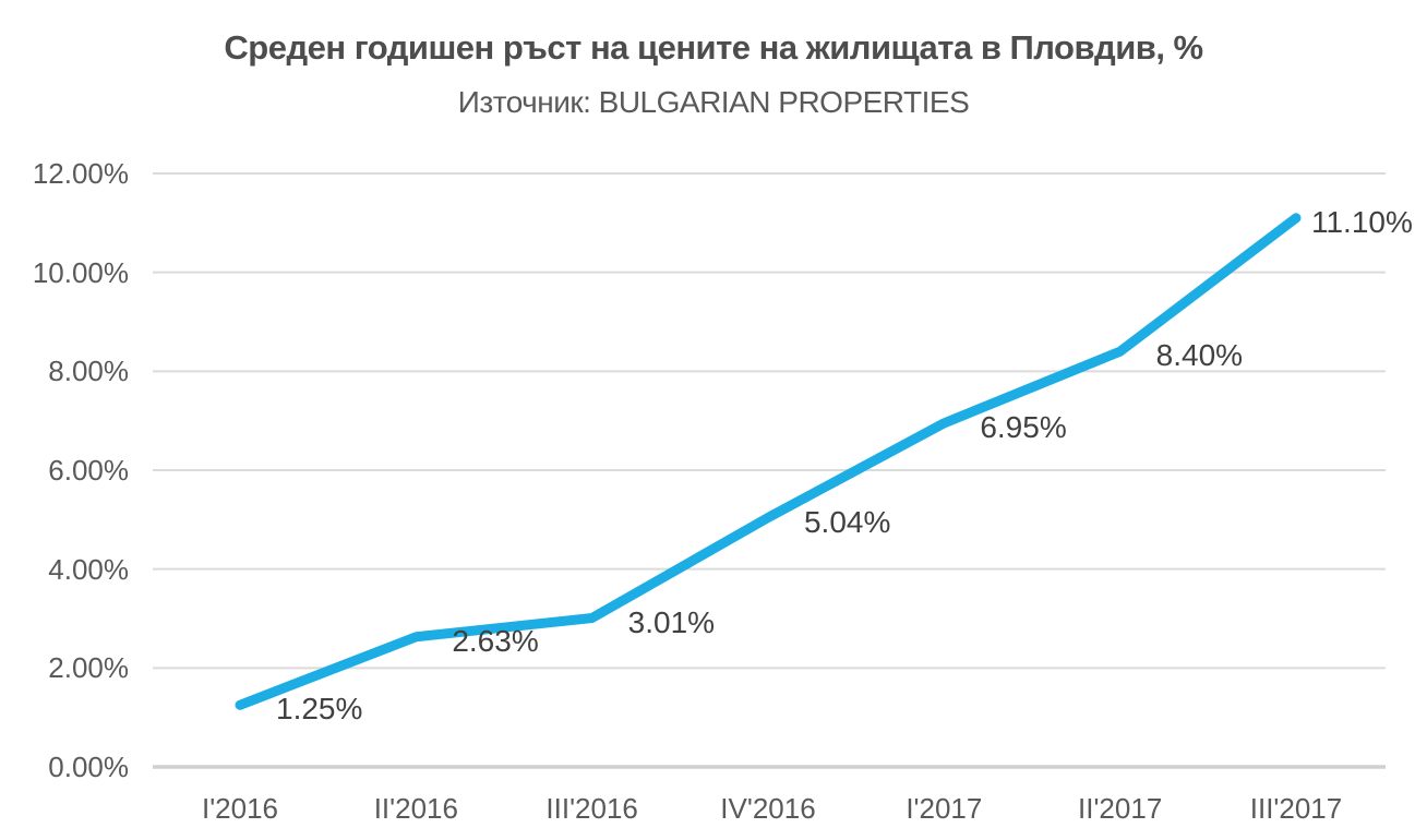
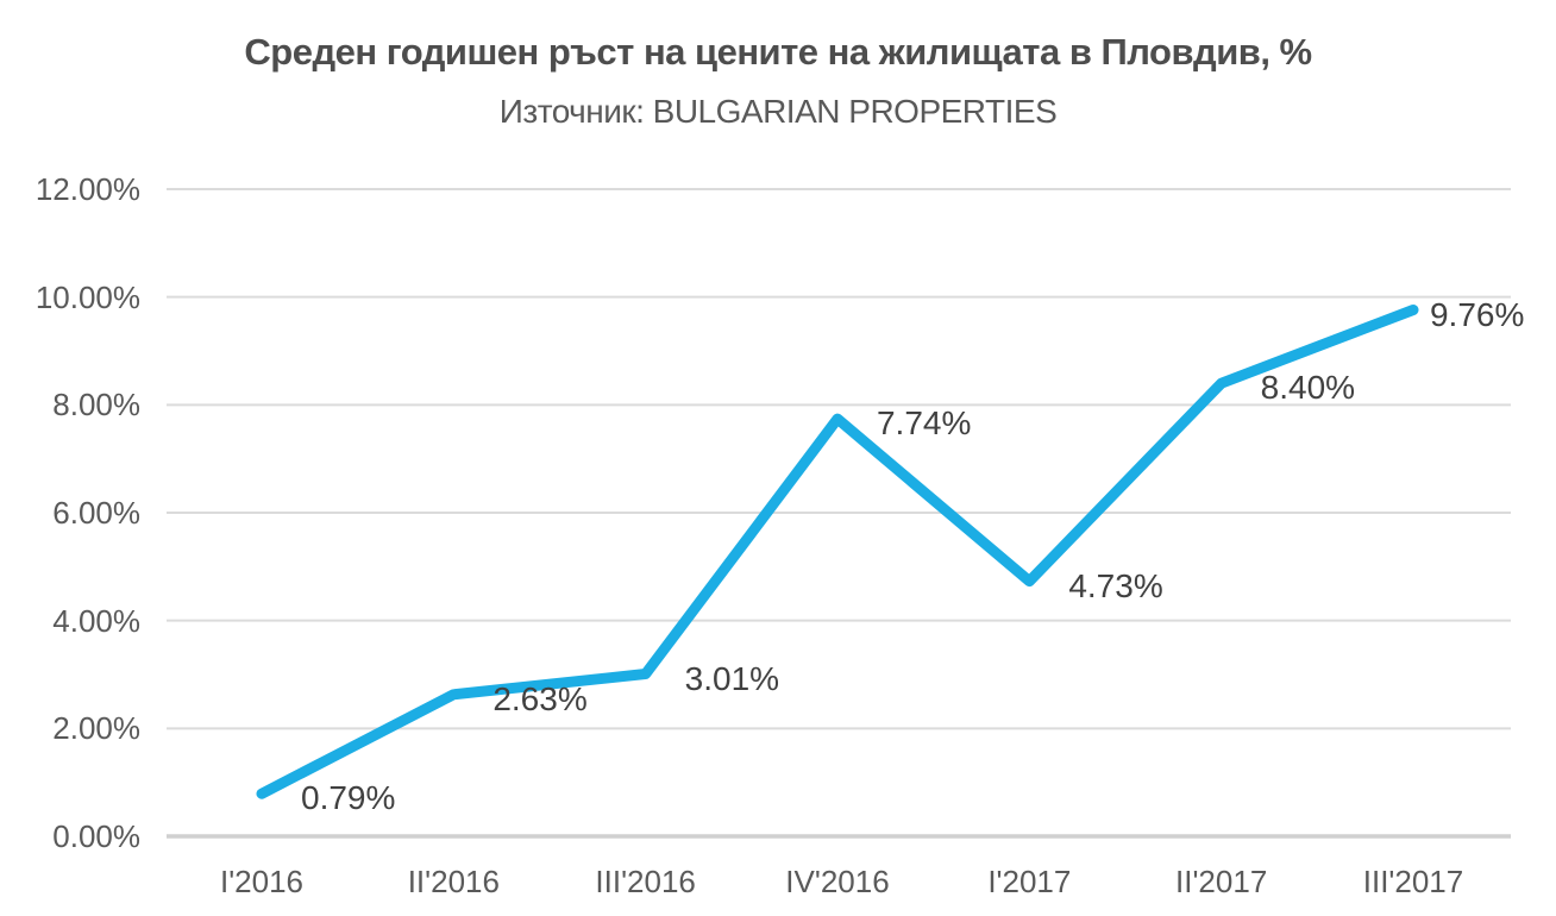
I'2016: 1.25% -> 0.79%
IV'2016: 5.04% -> 7.74%
I'2017: 6.95% -> 4.73%
III'2017: 11.10% -> 9.76%
